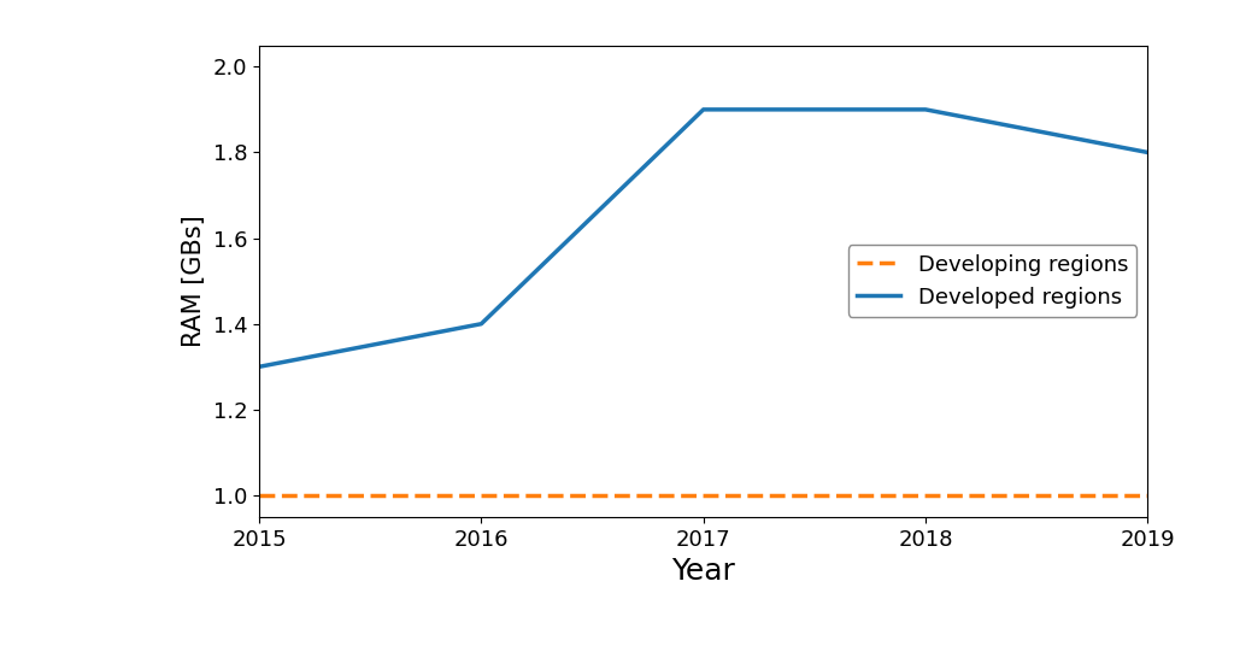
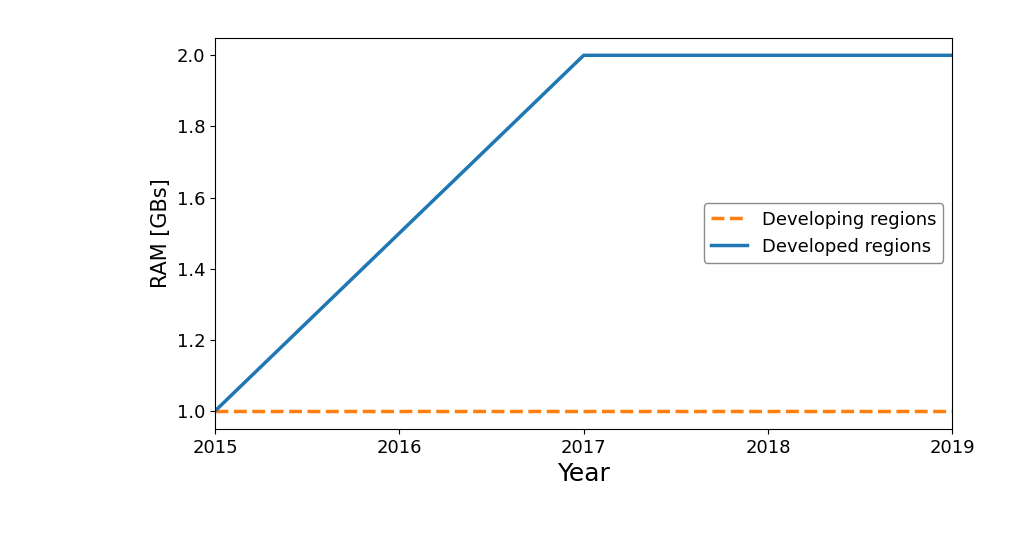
Developed regions/2015: 1.3 -> 1.0
Developed regions/2016: 1.4 -> 1.5
Developed regions/2017: 1.9 -> 2.0
Developed regions/2018: 1.9 -> 2.0
Developed regions/2019: 1.8 -> 2.0
